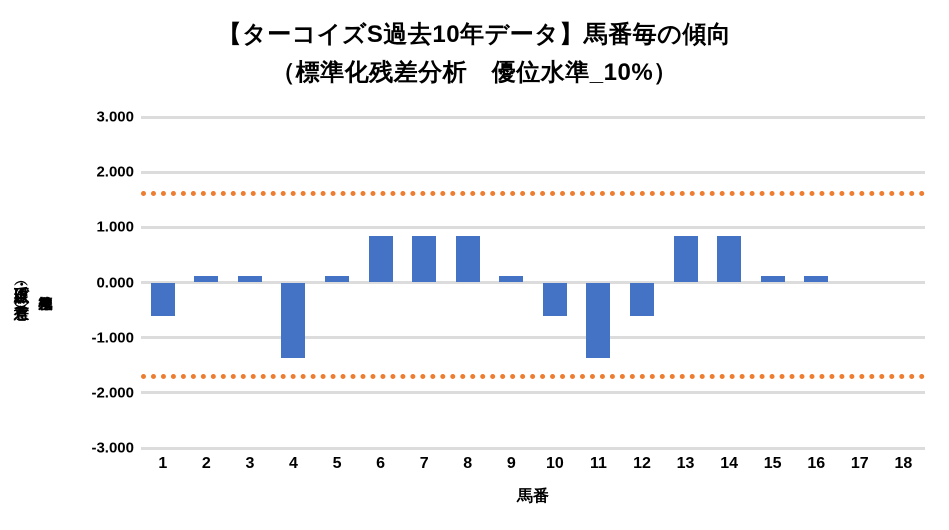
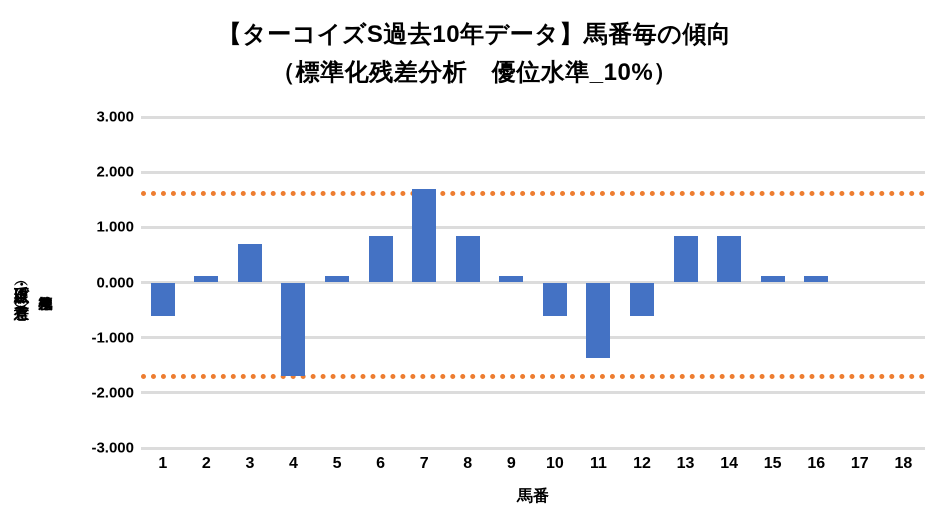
3: 0.1 -> 0.7
4: -1.4 -> -1.7
7: 0.8 -> 1.7
